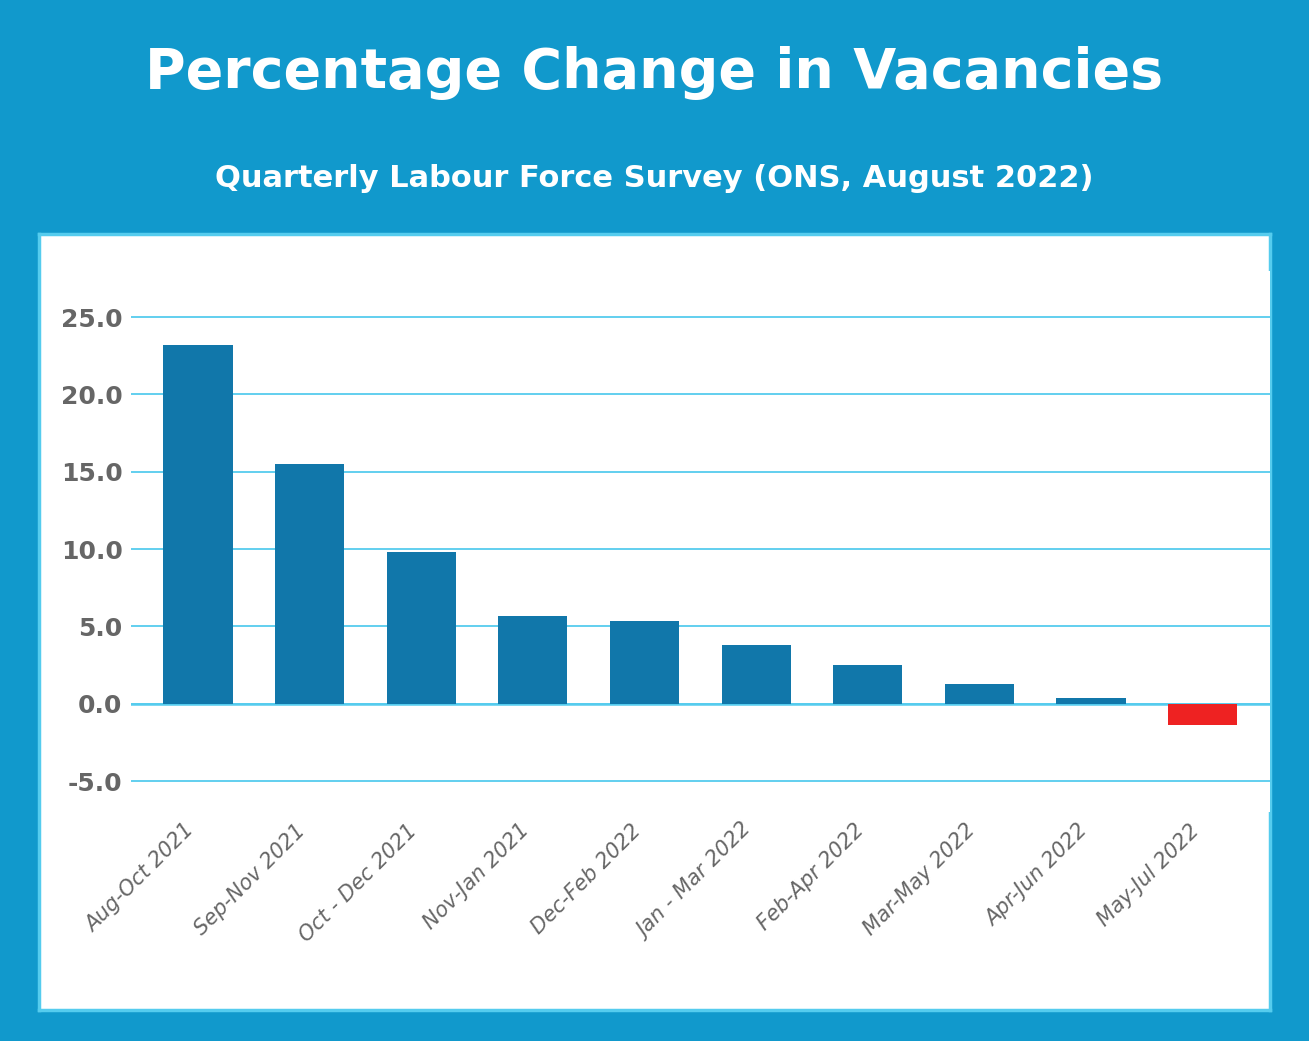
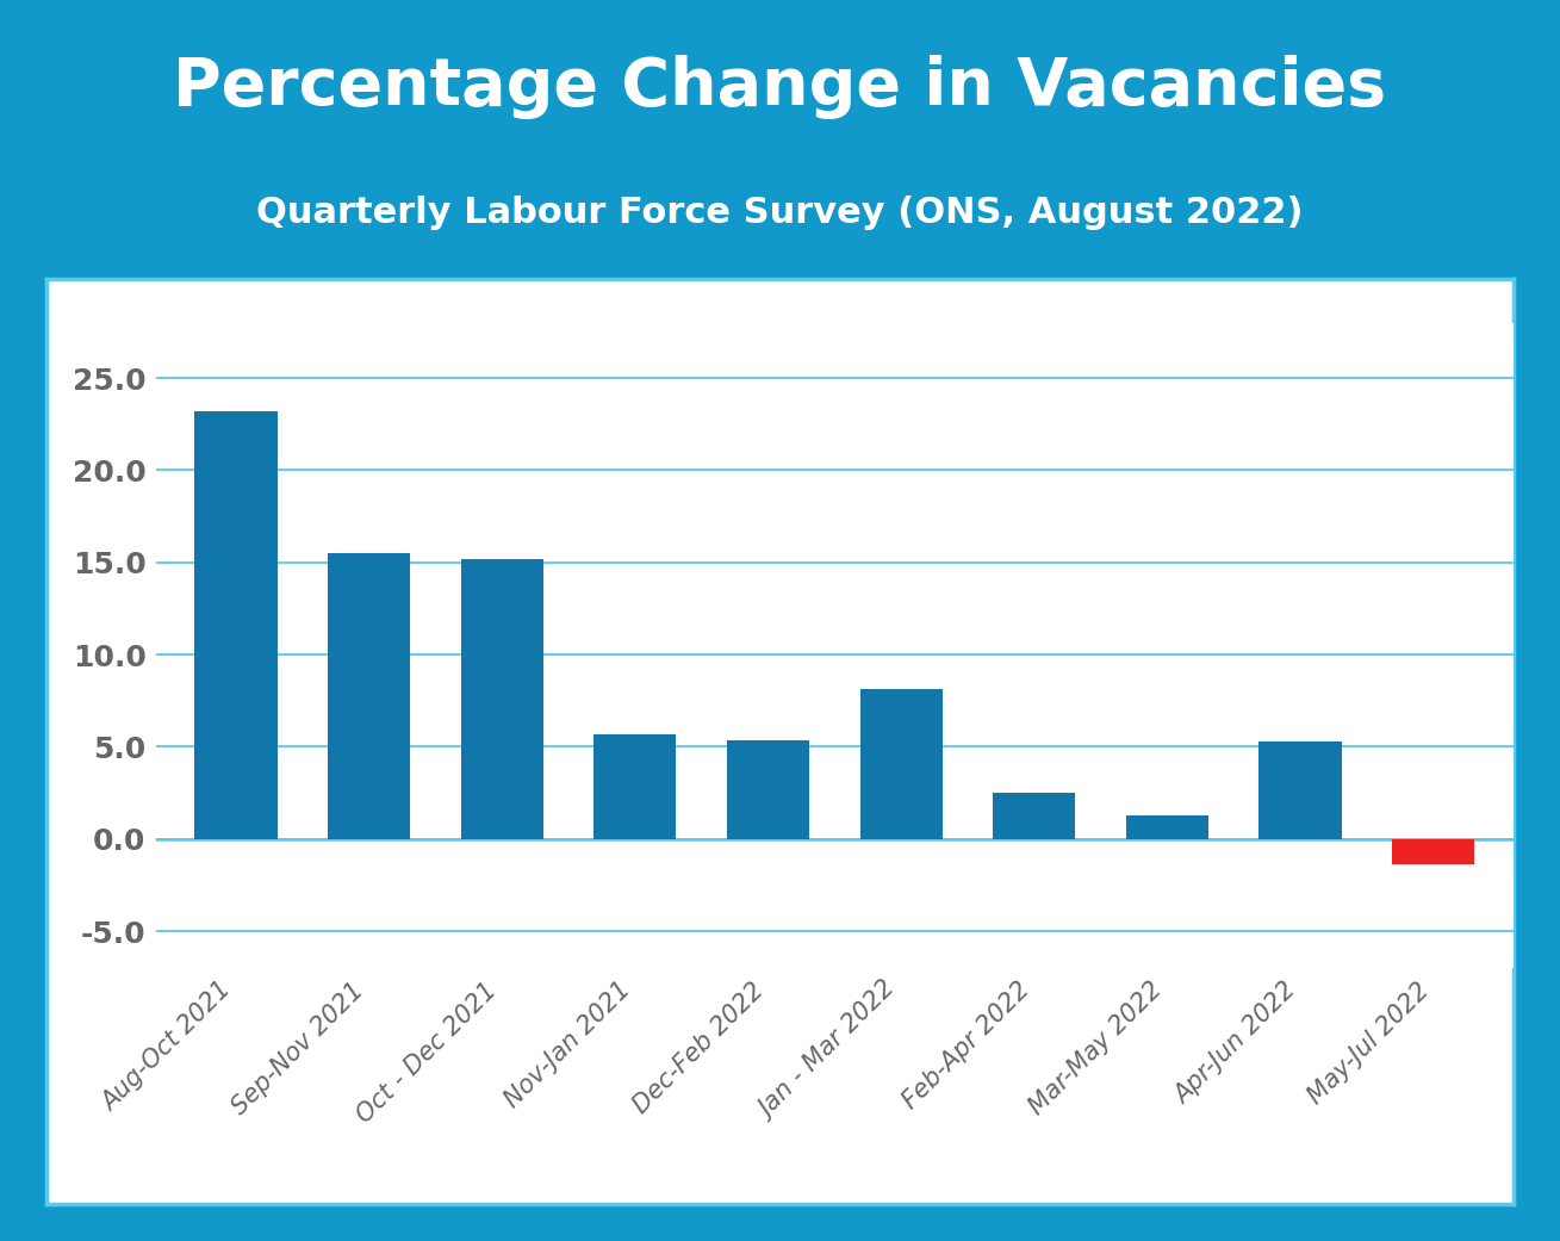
Oct - Dec 2021: 9.8 -> 15.2
Jan - Mar 2022: 3.8 -> 8.1
Apr-Jun 2022: 0.4 -> 5.3
